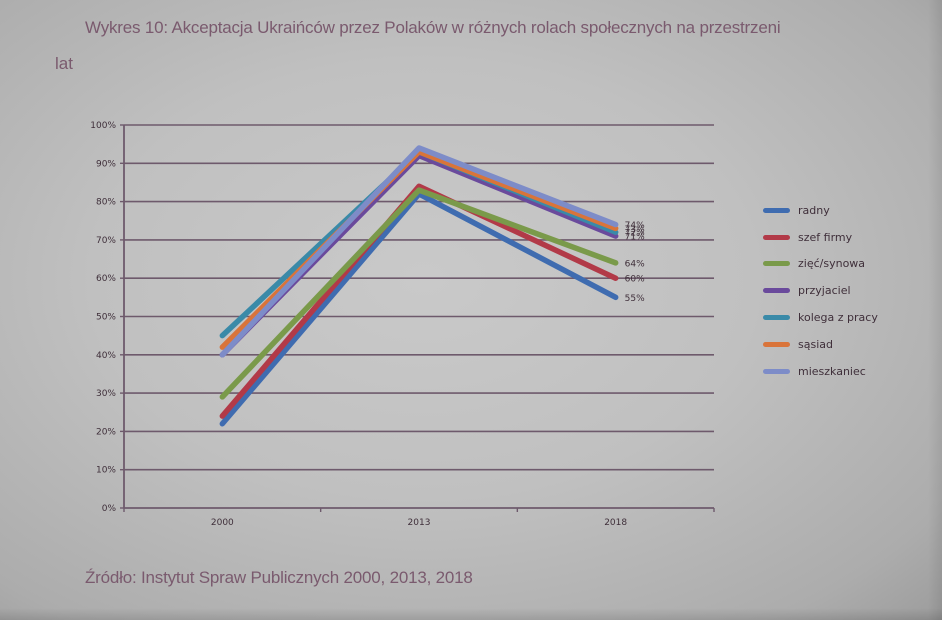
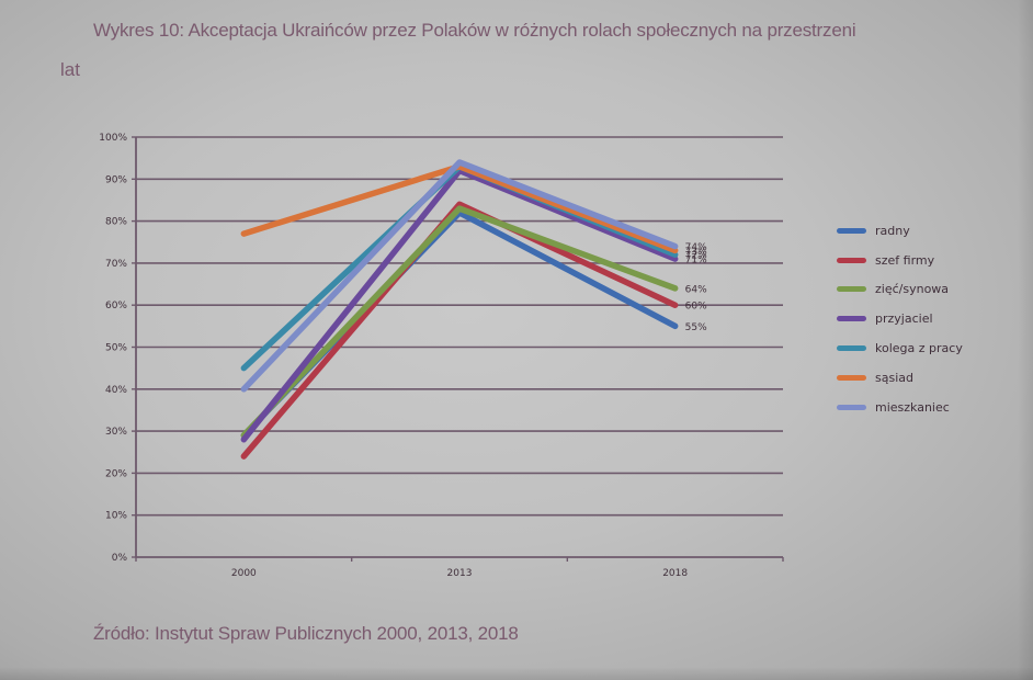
radny/2000: 22% -> 29%
przyjaciel/2000: 40% -> 28%
sąsiad/2000: 42% -> 77%
